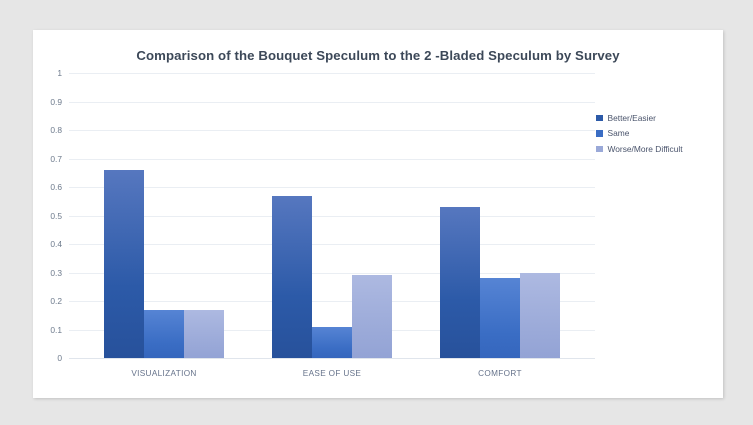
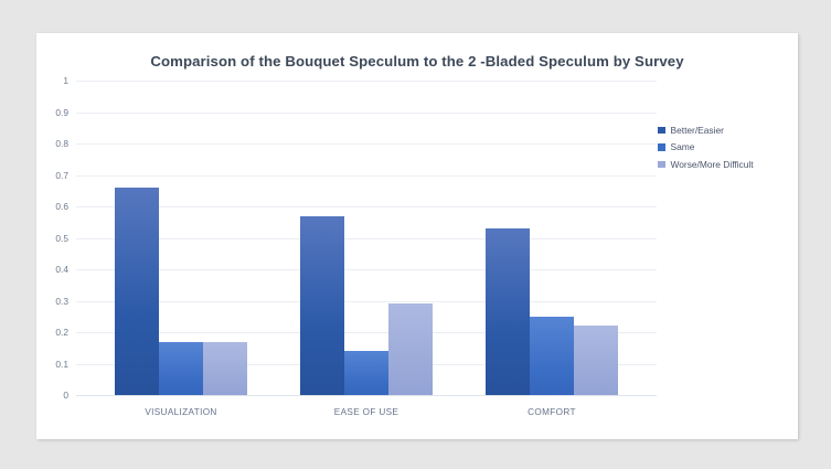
Same/EASE OF USE: 0.11 -> 0.14
Same/COMFORT: 0.28 -> 0.25
Worse/More Difficult/COMFORT: 0.30 -> 0.22
